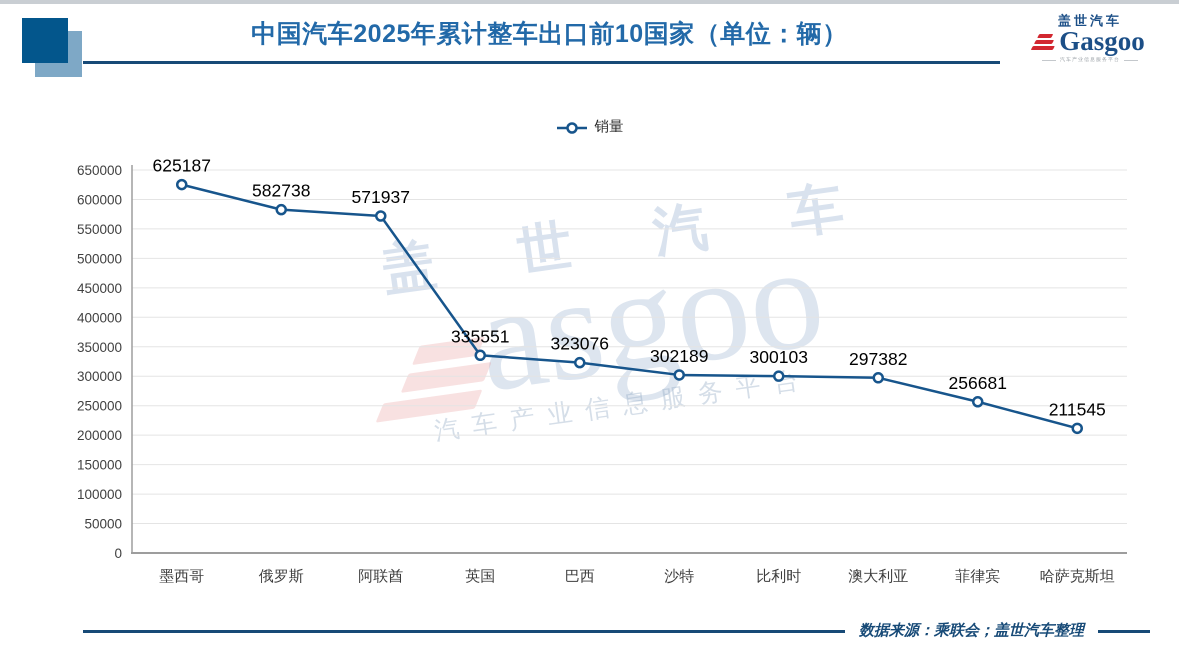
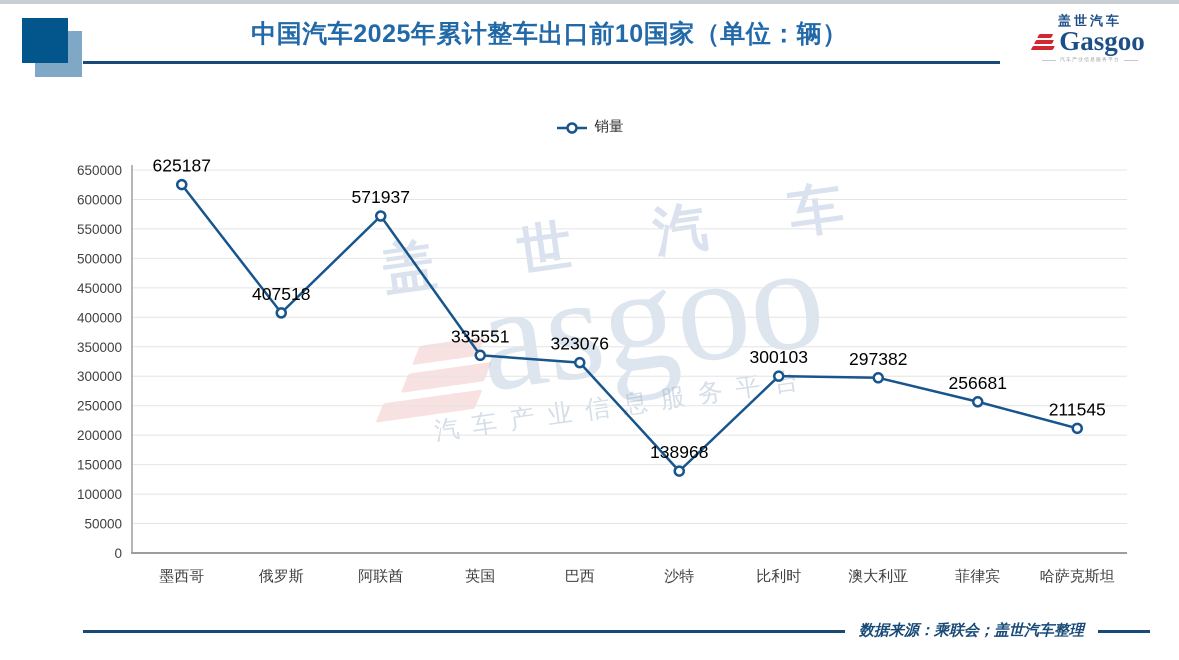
俄罗斯: 582738 -> 407518
沙特: 302189 -> 138968
